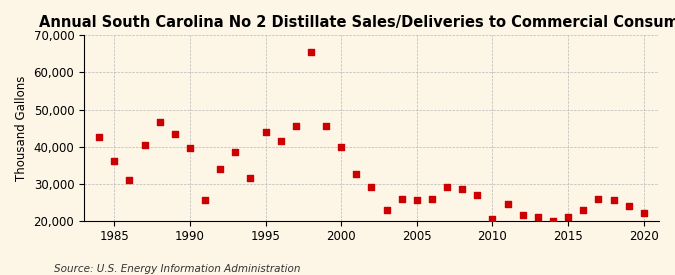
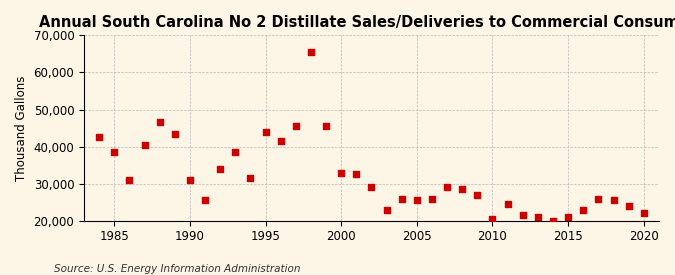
1985: 36,000 -> 38,500
1990: 39,500 -> 31,000
2000: 40,000 -> 33,000
